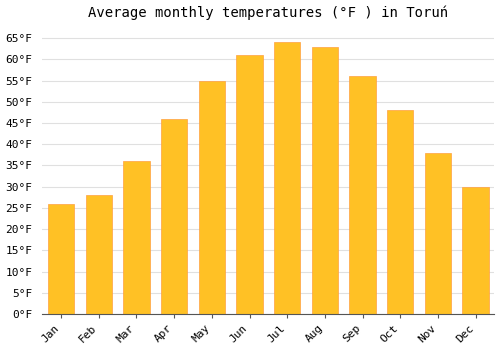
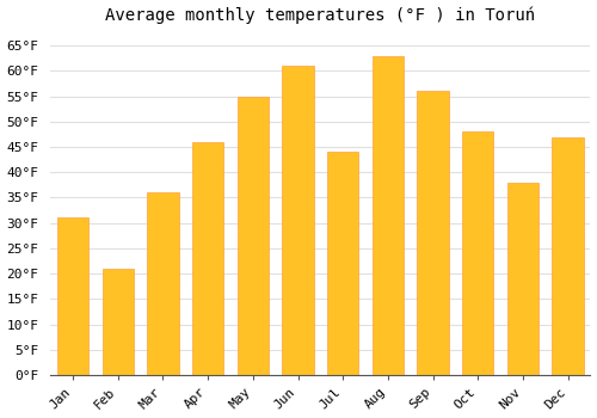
Jan: 26°F -> 31°F
Feb: 28°F -> 21°F
Jul: 64°F -> 44°F
Dec: 30°F -> 47°F
